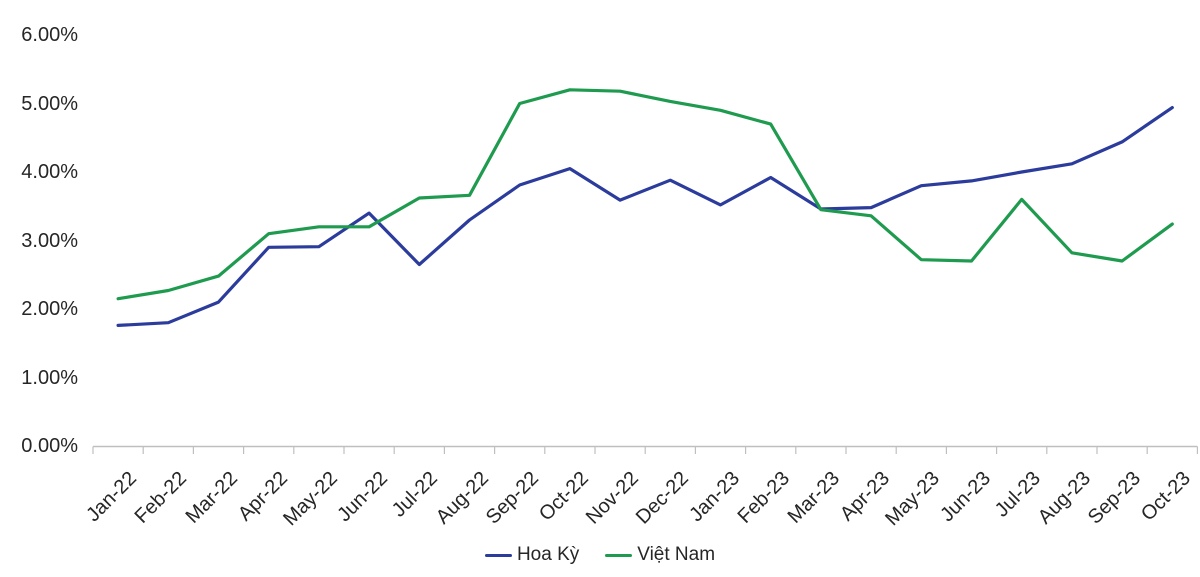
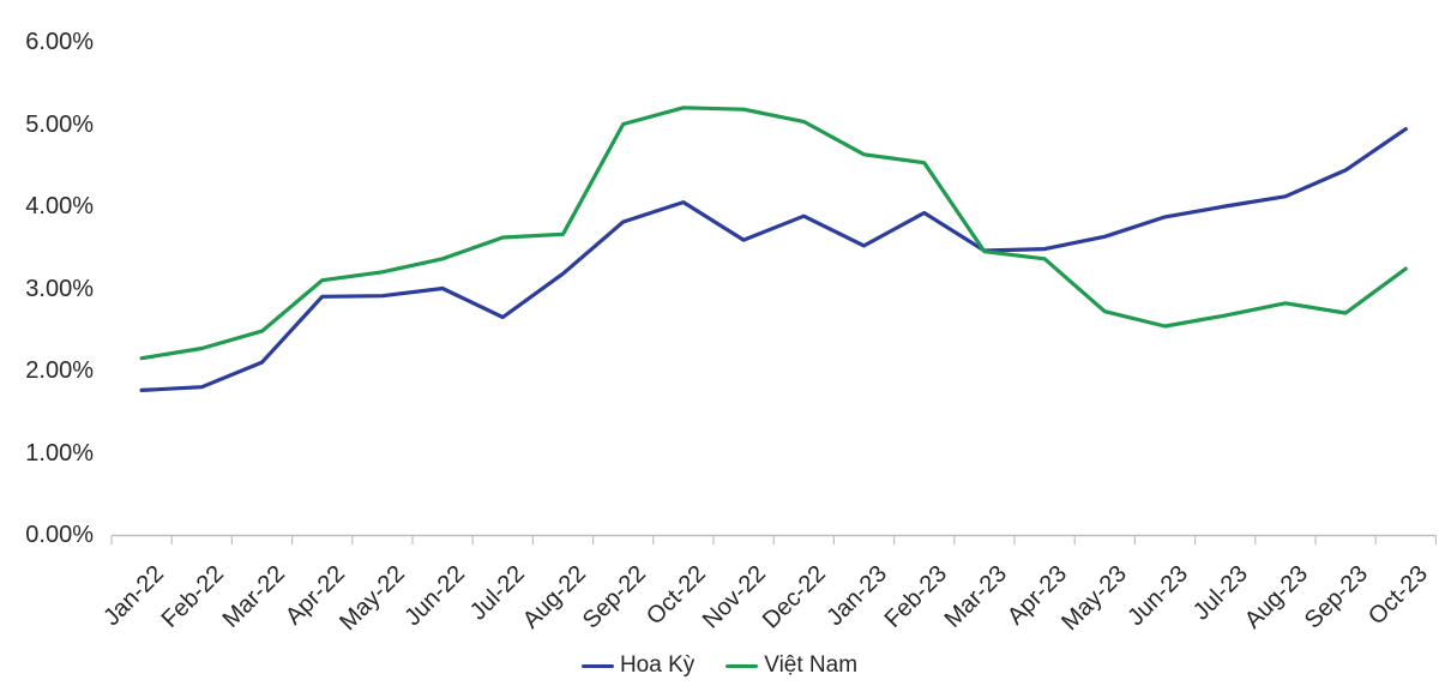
Hoa Kỳ/Jun-22: 3.4% -> 3.0%
Việt Nam/Jun-22: 3.2% -> 3.4%
Hoa Kỳ/Aug-22: 3.3% -> 3.2%
Việt Nam/Jan-23: 4.9% -> 4.6%
Việt Nam/Feb-23: 4.7% -> 4.5%
Hoa Kỳ/May-23: 3.8% -> 3.6%
Việt Nam/Jun-23: 2.7% -> 2.5%
Việt Nam/Jul-23: 3.6% -> 2.7%
